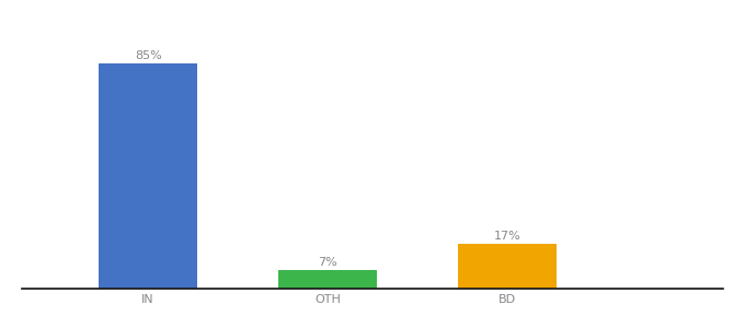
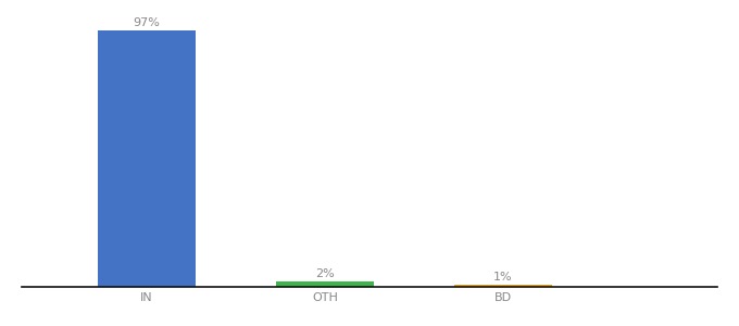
IN: 85% -> 97%
OTH: 7% -> 2%
BD: 17% -> 1%
